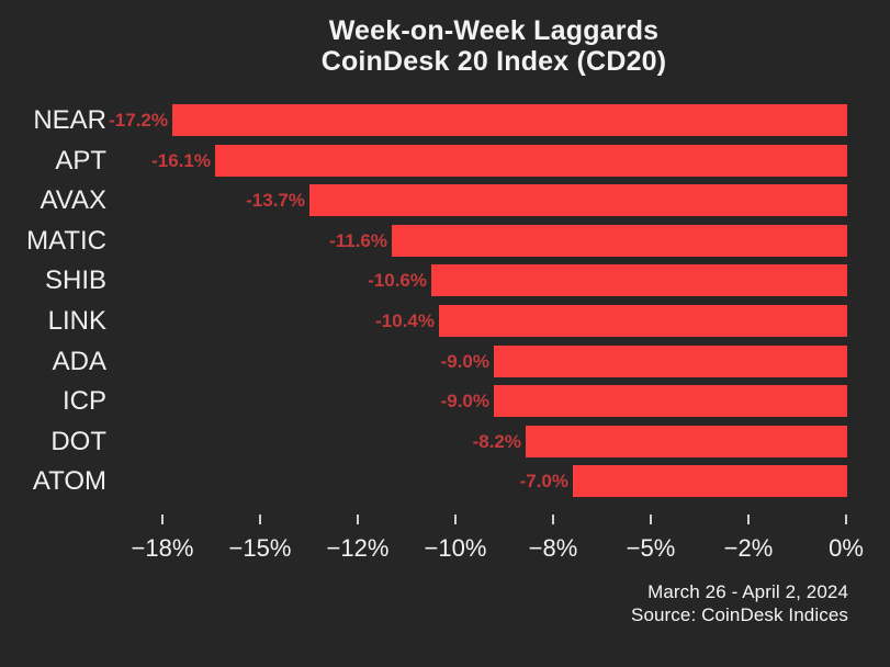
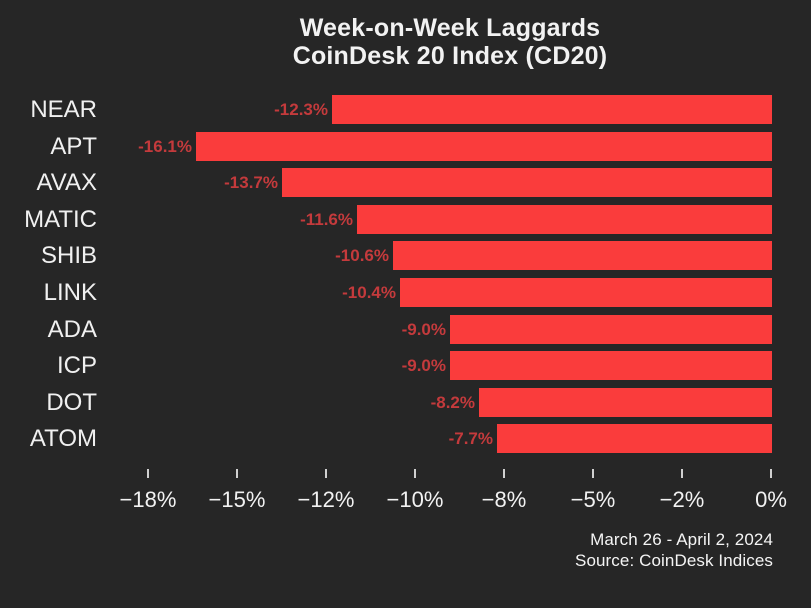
NEAR: -17.2% -> -12.3%
ATOM: -7.0% -> -7.7%
